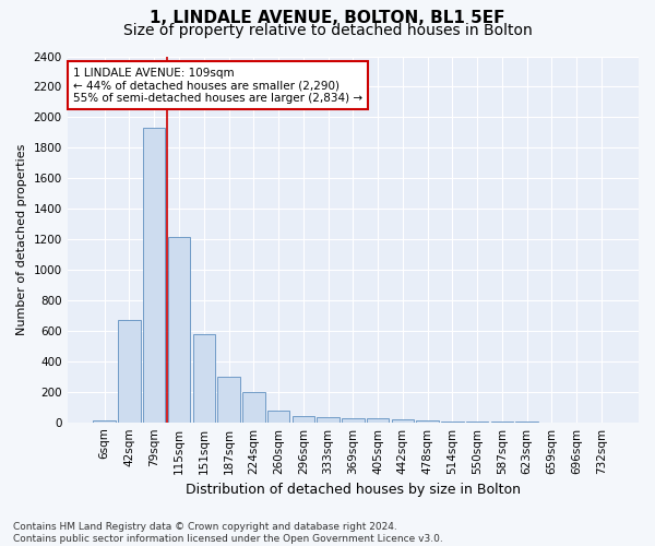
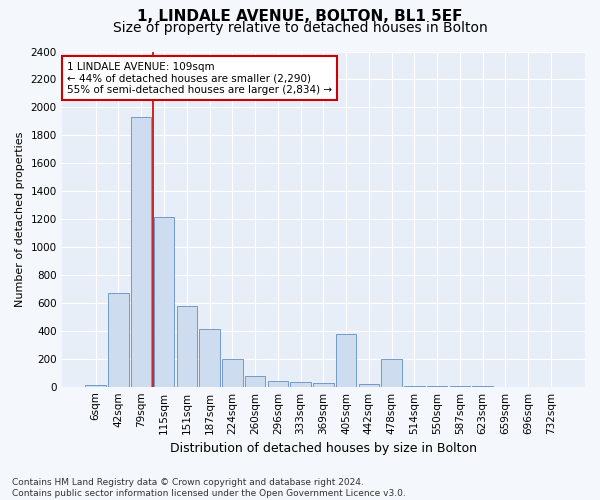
187sqm: 300 -> 410
405sqm: 20 -> 380
478sqm: 10 -> 200
